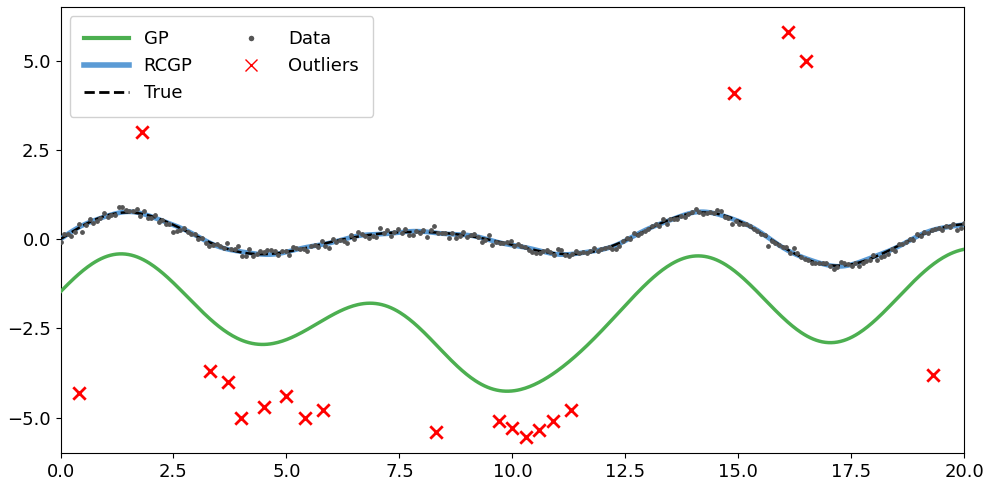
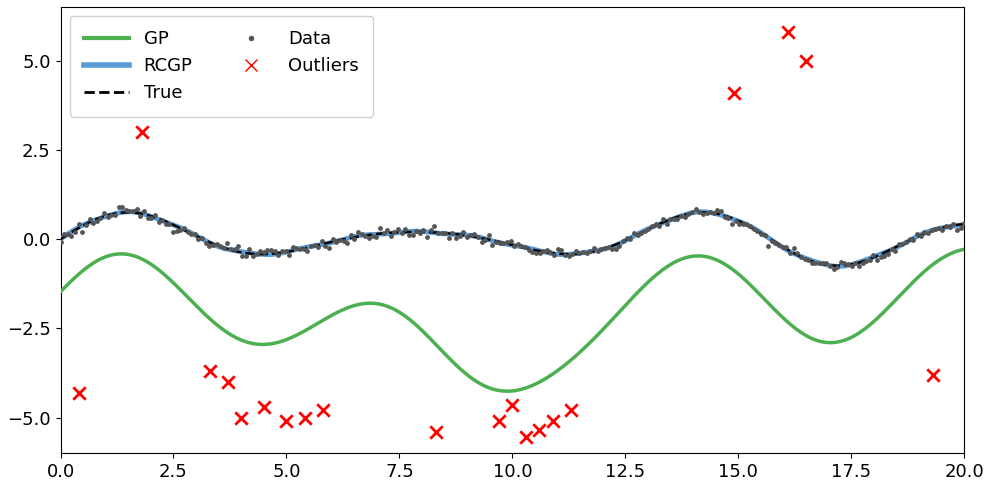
Outliers/5.0: -4.40 -> -5.10
Outliers/10.0: -5.30 -> -4.65
